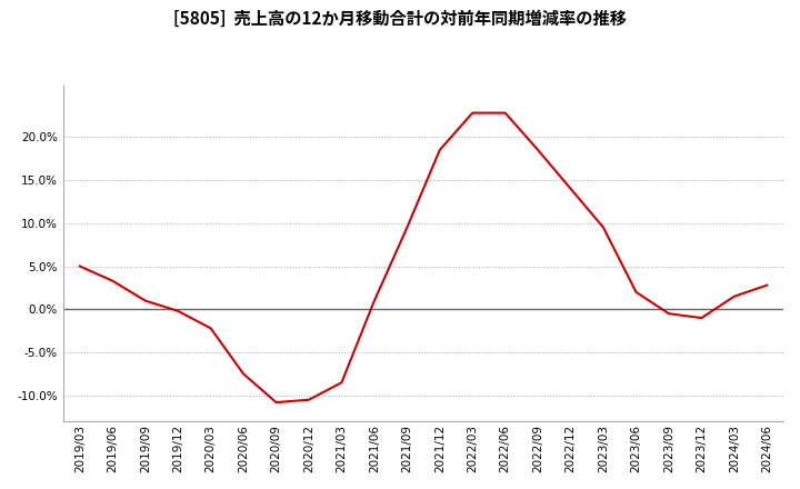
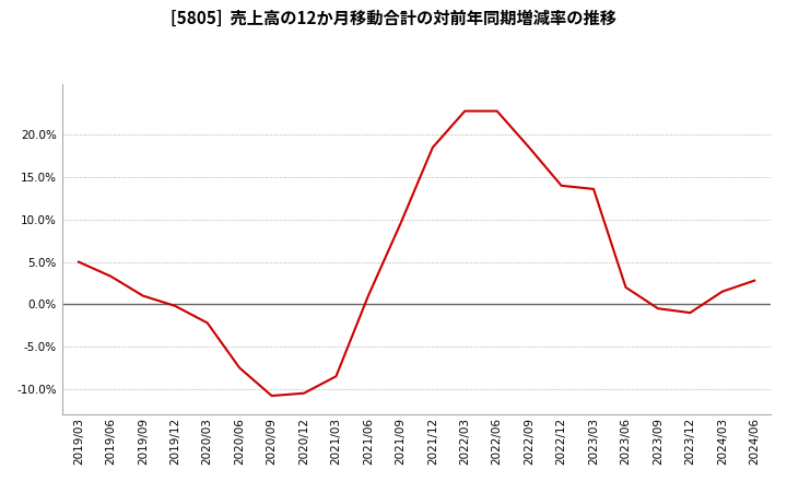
2023/03: 9.5% -> 13.6%
